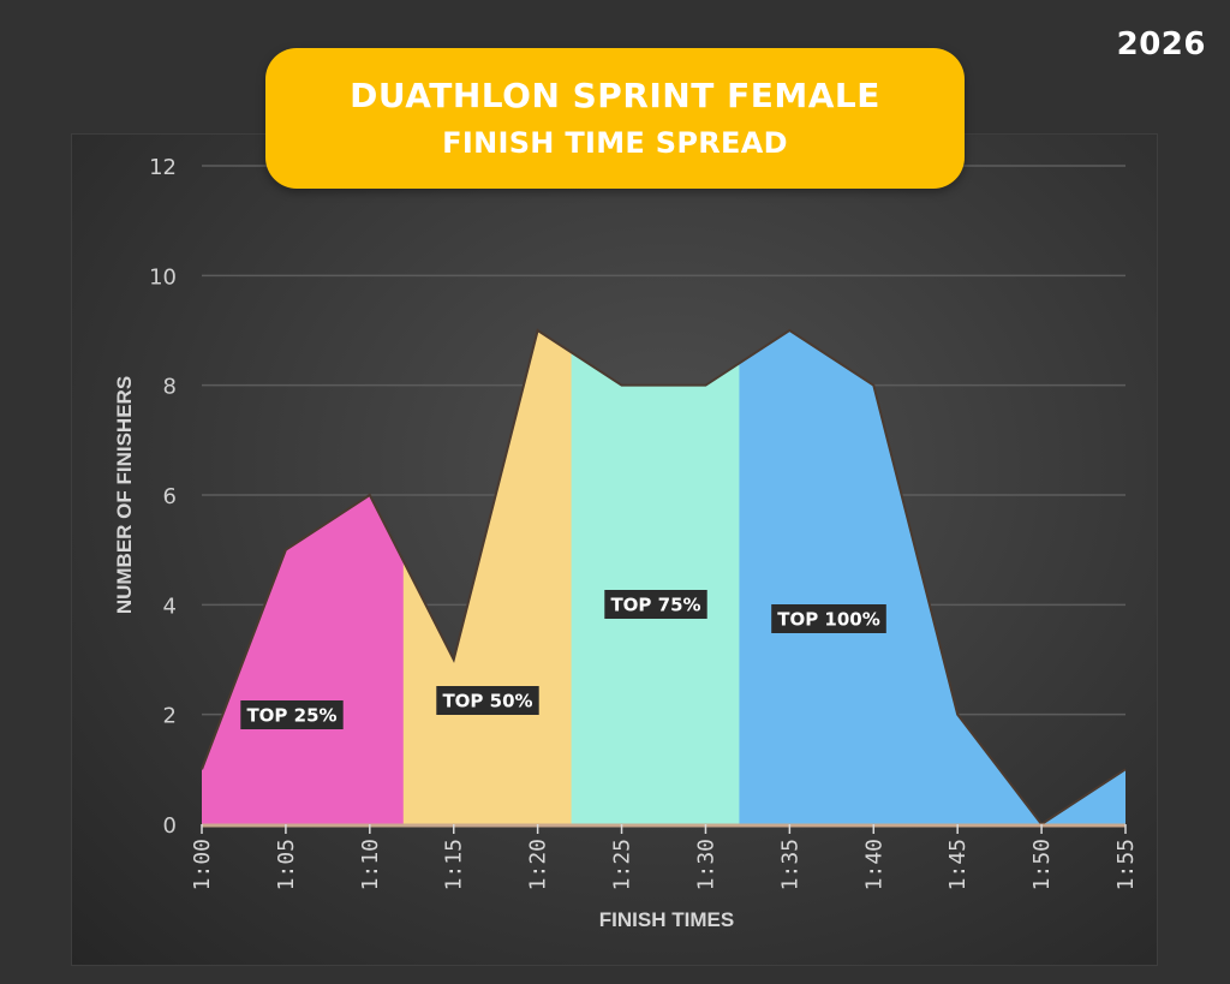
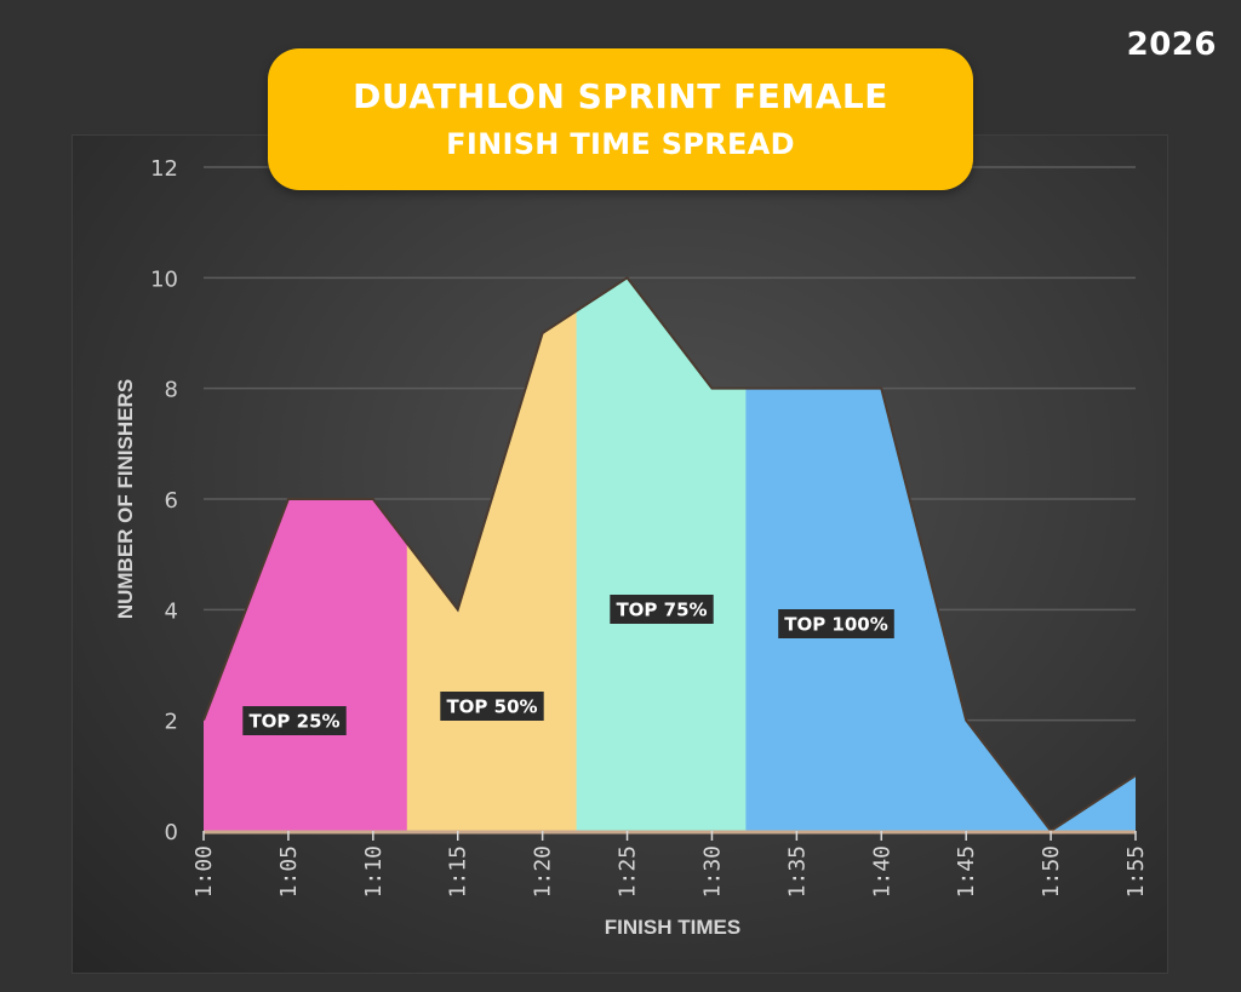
1:00: 1 -> 2
1:05: 5 -> 6
1:15: 3 -> 4
1:25: 8 -> 10
1:35: 9 -> 8
